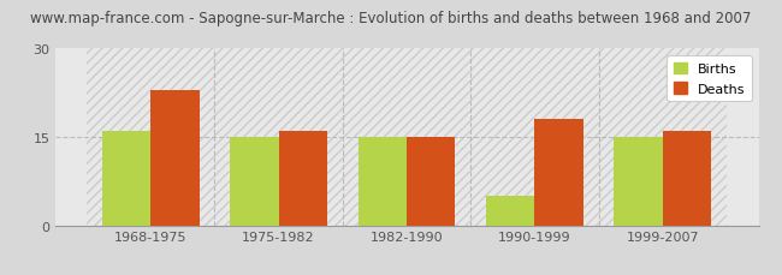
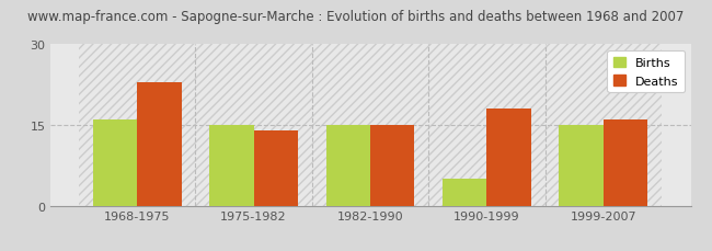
Deaths/1975-1982: 16 -> 14
